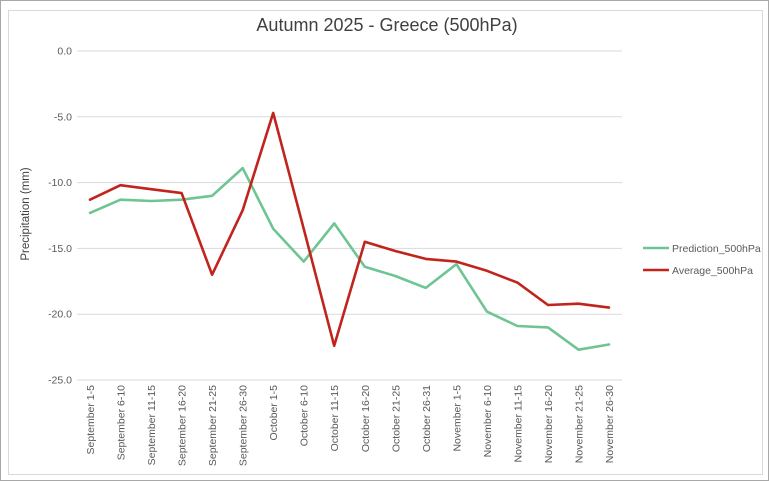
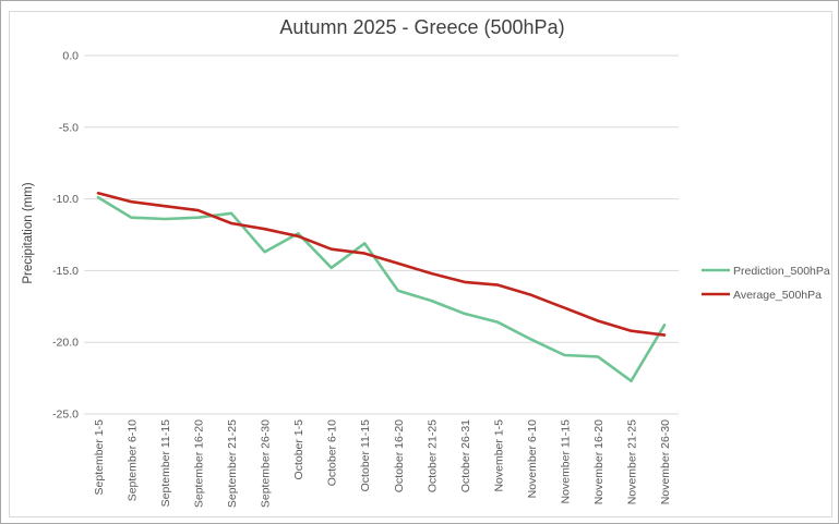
Prediction_500hPa/September 1-5: -12.3 -> -9.9
Average_500hPa/September 1-5: -11.3 -> -9.6
Average_500hPa/September 21-25: -17.0 -> -11.7
Prediction_500hPa/September 26-30: -8.9 -> -13.7
Prediction_500hPa/October 1-5: -13.5 -> -12.4
Average_500hPa/October 1-5: -4.7 -> -12.6
Prediction_500hPa/October 6-10: -16.0 -> -14.8
Average_500hPa/October 11-15: -22.4 -> -13.8
Prediction_500hPa/November 1-5: -16.2 -> -18.6
Average_500hPa/November 16-20: -19.3 -> -18.5
Prediction_500hPa/November 26-30: -22.3 -> -18.8
